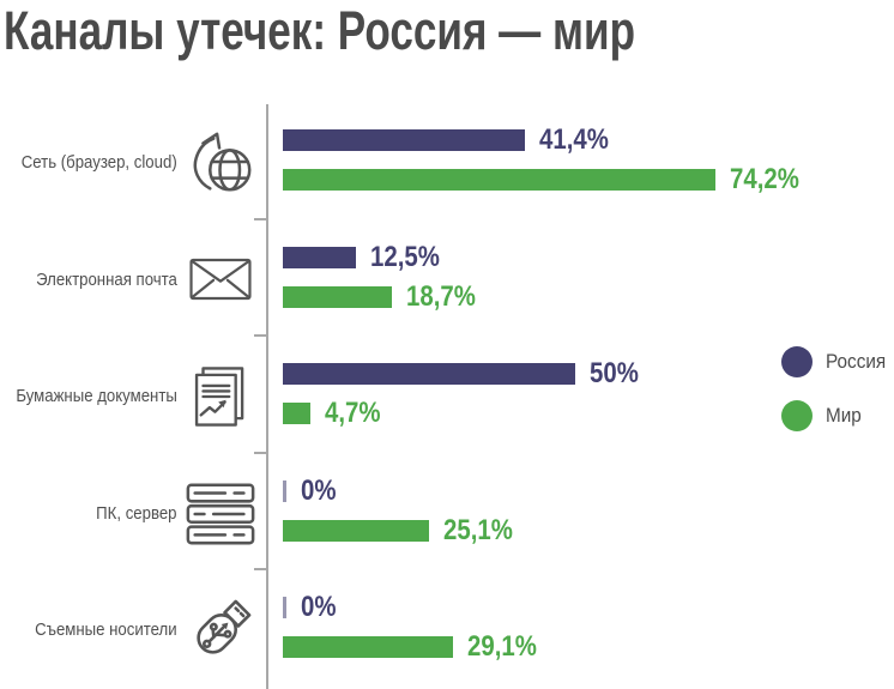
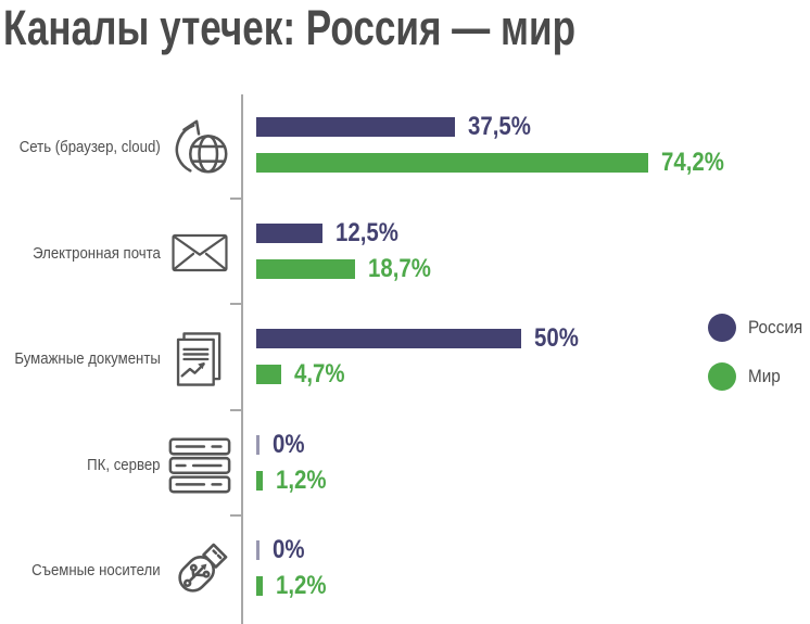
Россия/Сеть (браузер, cloud): 41,4% -> 37,5%
Мир/ПК, сервер: 25,1% -> 1,2%
Мир/Съемные носители: 29,1% -> 1,2%
